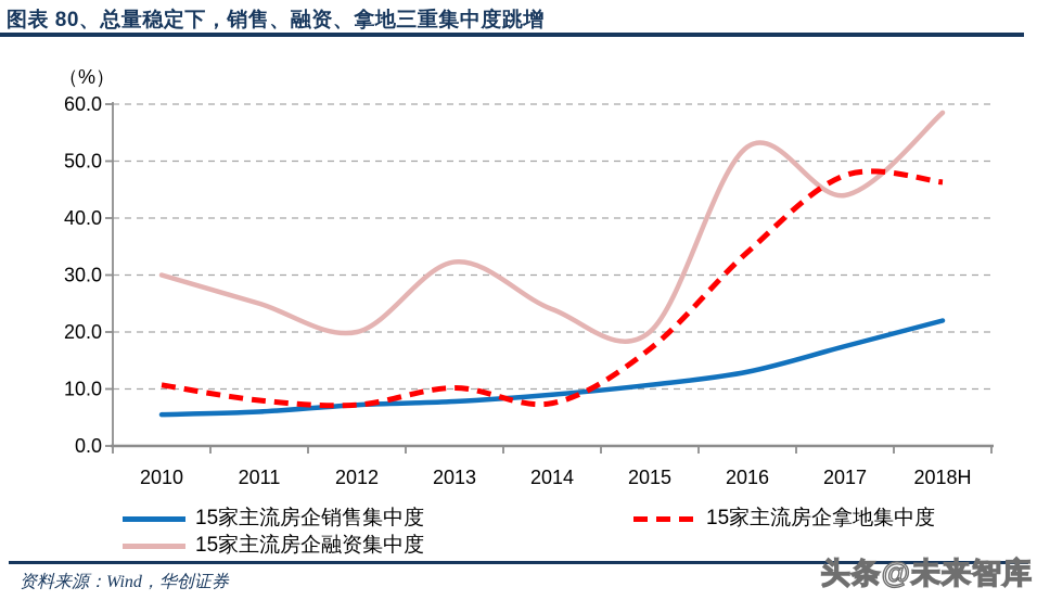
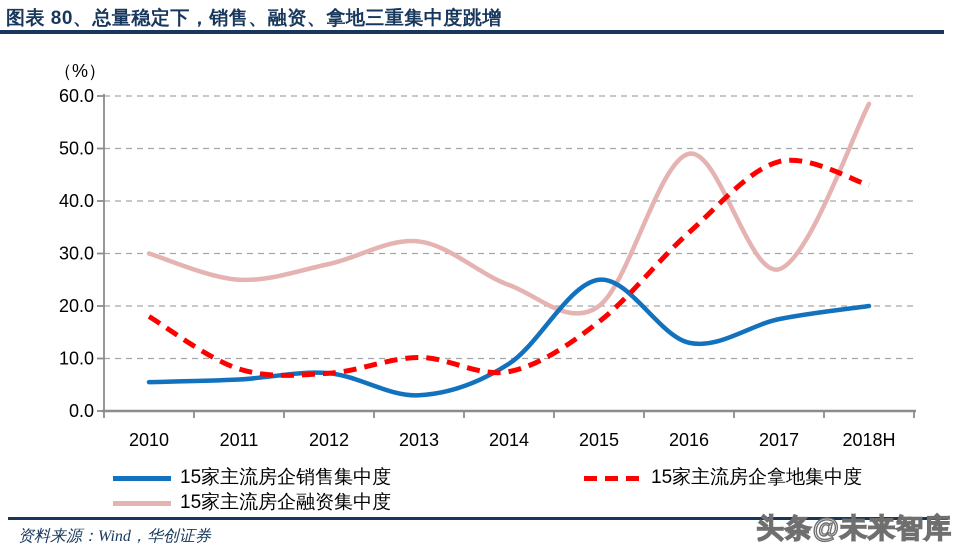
15家主流房企拿地集中度/2010: 11 -> 18
15家主流房企融资集中度/2012: 20 -> 28
15家主流房企销售集中度/2013: 8 -> 3
15家主流房企销售集中度/2015: 11 -> 25
15家主流房企融资集中度/2016: 52 -> 49
15家主流房企融资集中度/2017: 44 -> 27
15家主流房企销售集中度/2018H: 22 -> 20
15家主流房企拿地集中度/2018H: 46 -> 43
